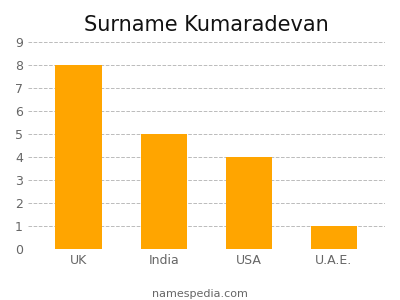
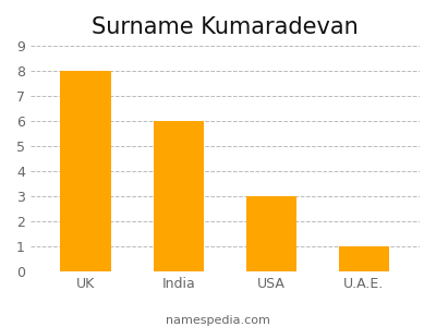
India: 5 -> 6
USA: 4 -> 3
